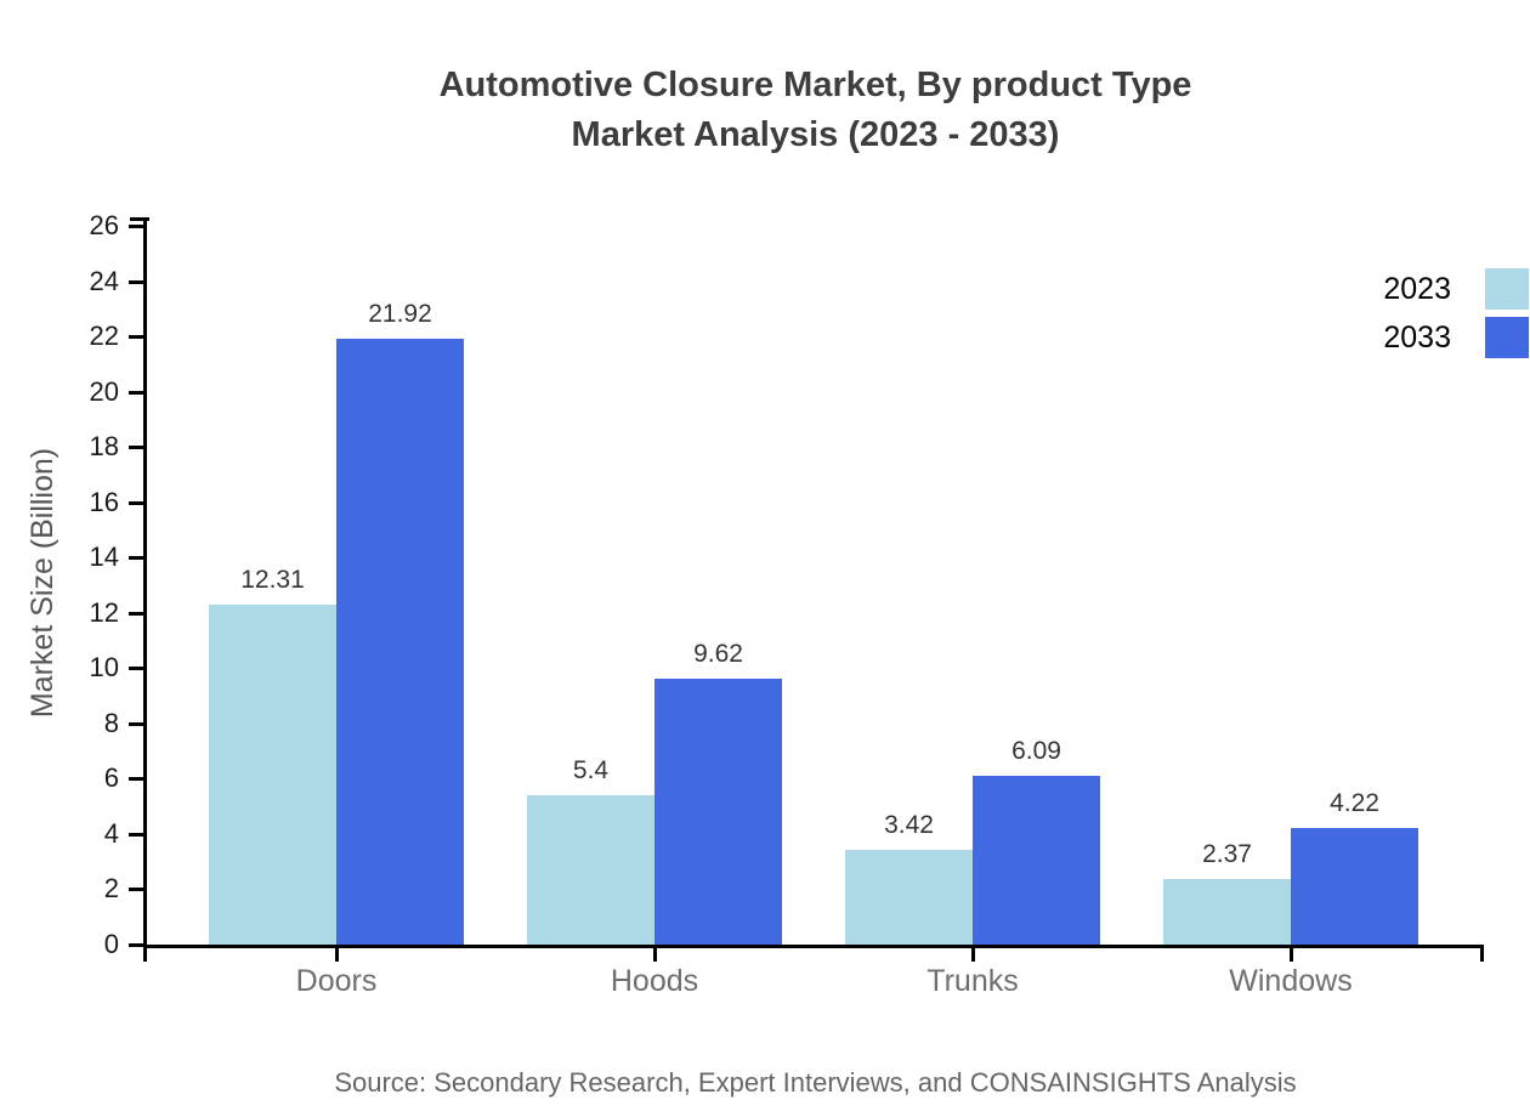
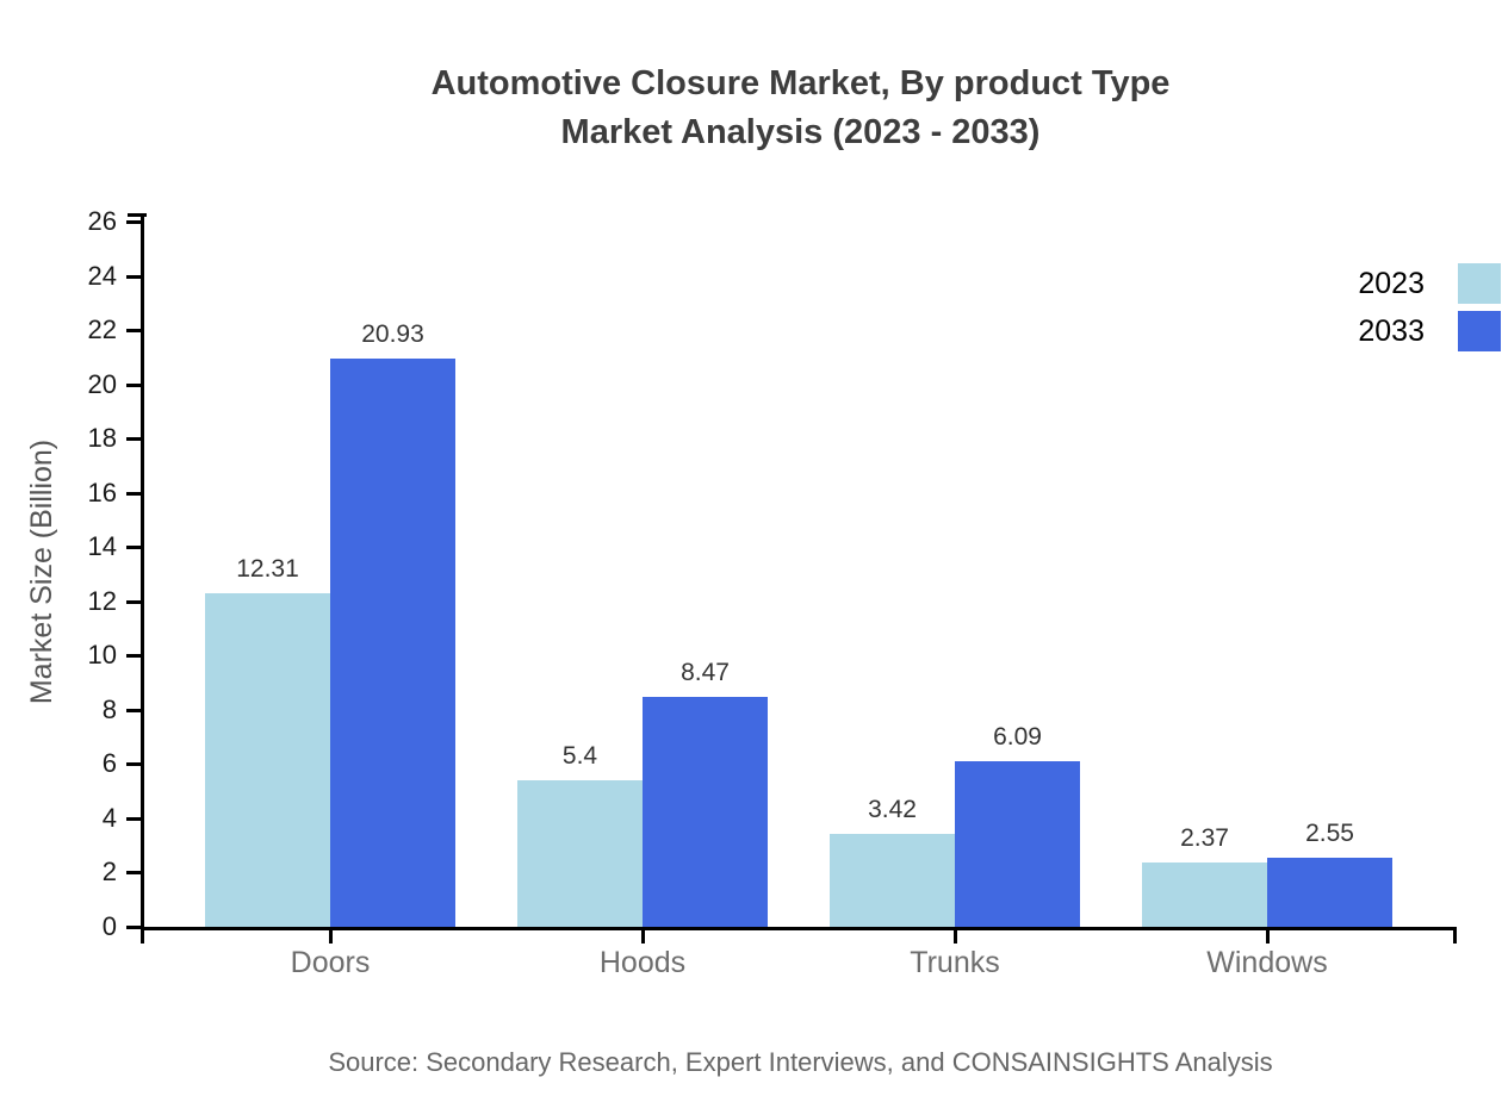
2033/Doors: 21.92 -> 20.93
2033/Hoods: 9.62 -> 8.47
2033/Windows: 4.22 -> 2.55
